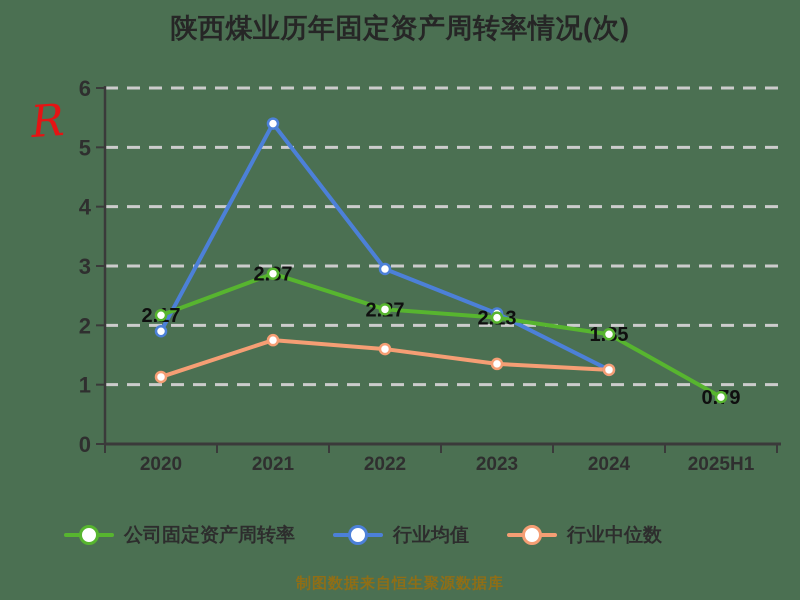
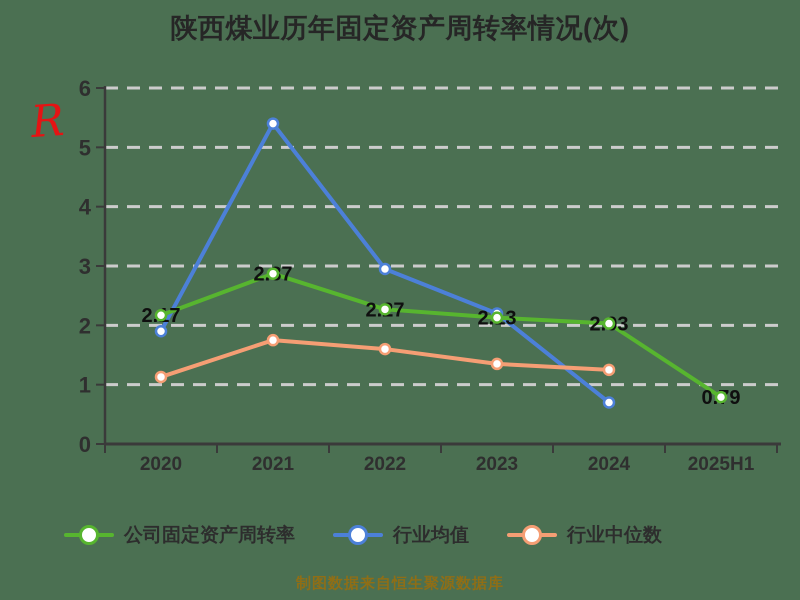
公司固定资产周转率/2024: 1.85 -> 2.03
行业均值/2024: 1.2 -> 0.7
